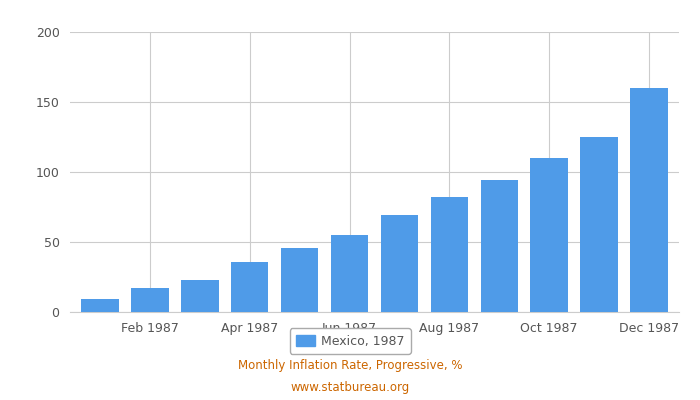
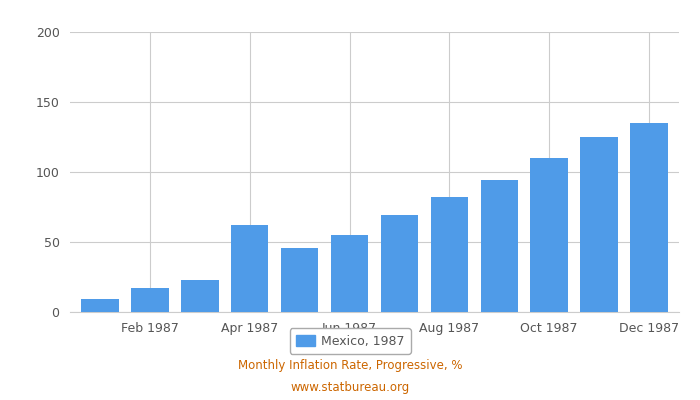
Apr 1987: 36 -> 62
Dec 1987: 160 -> 135
